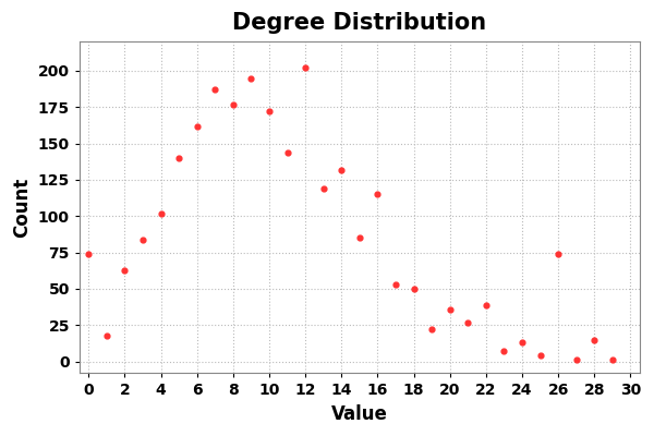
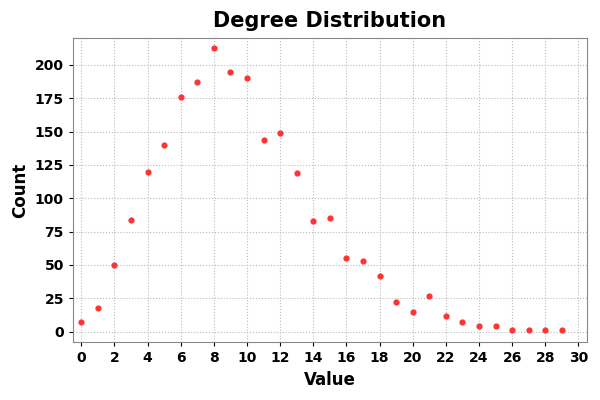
0: 74 -> 7
2: 63 -> 50
4: 102 -> 120
6: 162 -> 176
8: 177 -> 213
10: 172 -> 190
12: 202 -> 149
14: 132 -> 83
16: 115 -> 55
18: 50 -> 42
20: 36 -> 15
22: 39 -> 12
24: 13 -> 4
26: 74 -> 1
28: 15 -> 1
